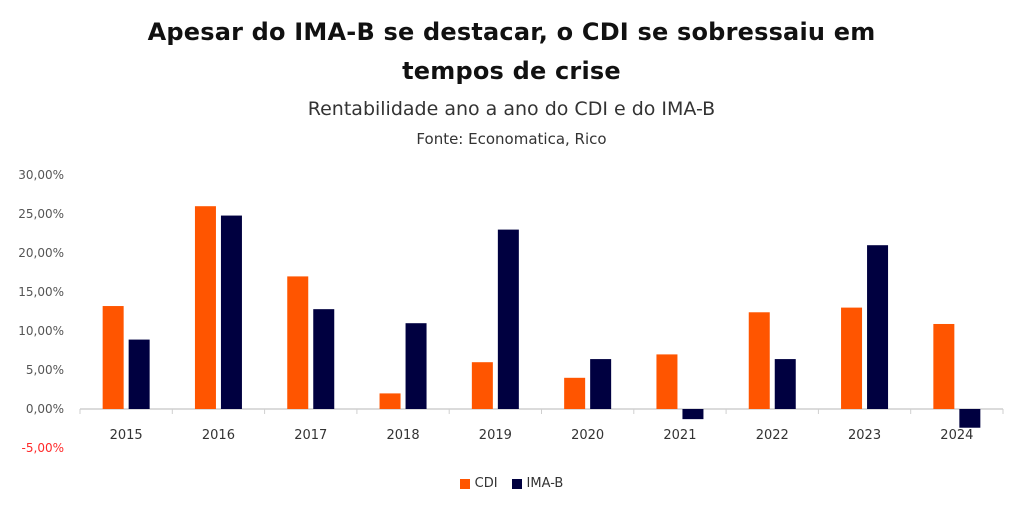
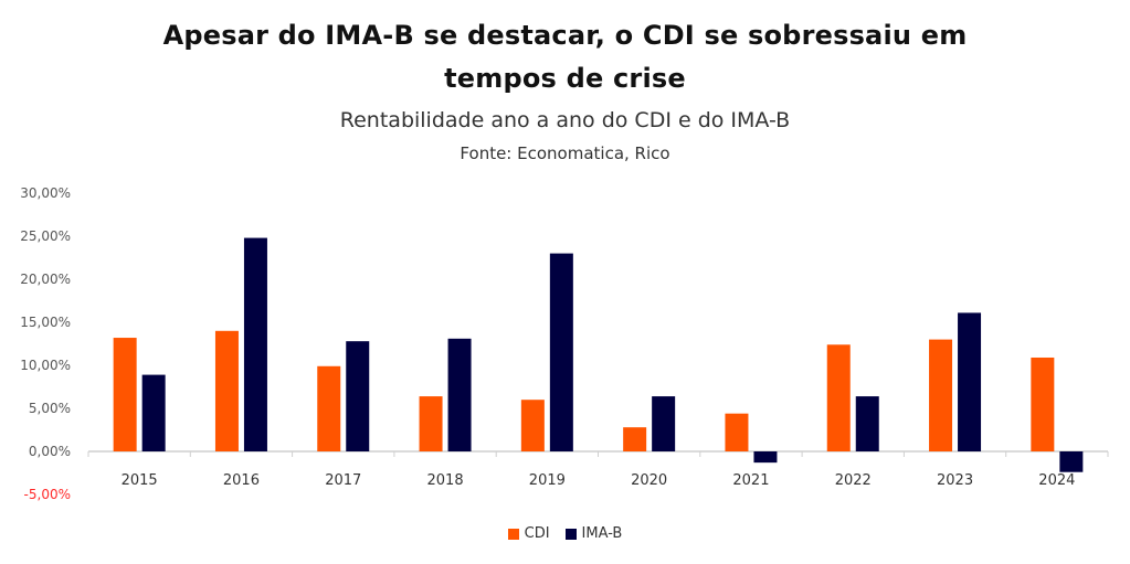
CDI/2016: 26% -> 14%
CDI/2017: 17% -> 10%
CDI/2018: 2% -> 6%
IMA-B/2018: 11% -> 13%
CDI/2020: 4% -> 3%
CDI/2021: 7% -> 4%
IMA-B/2023: 21% -> 16%
